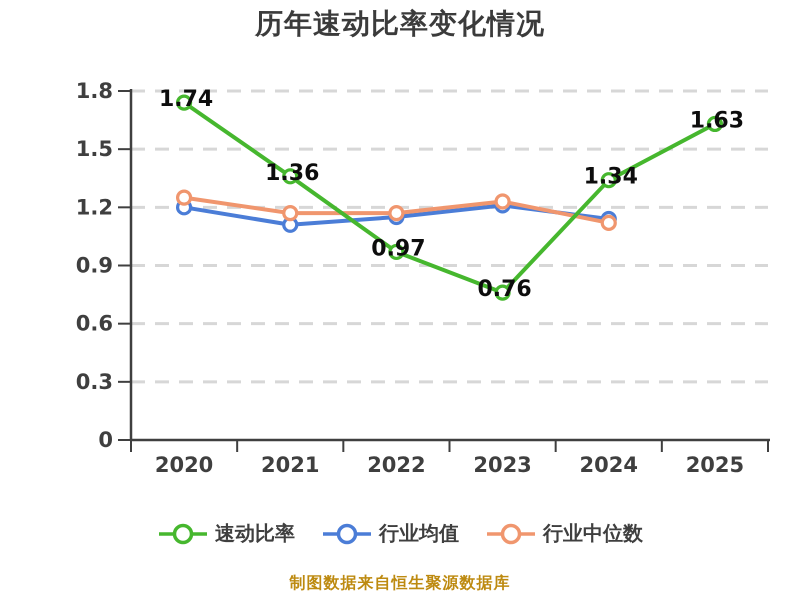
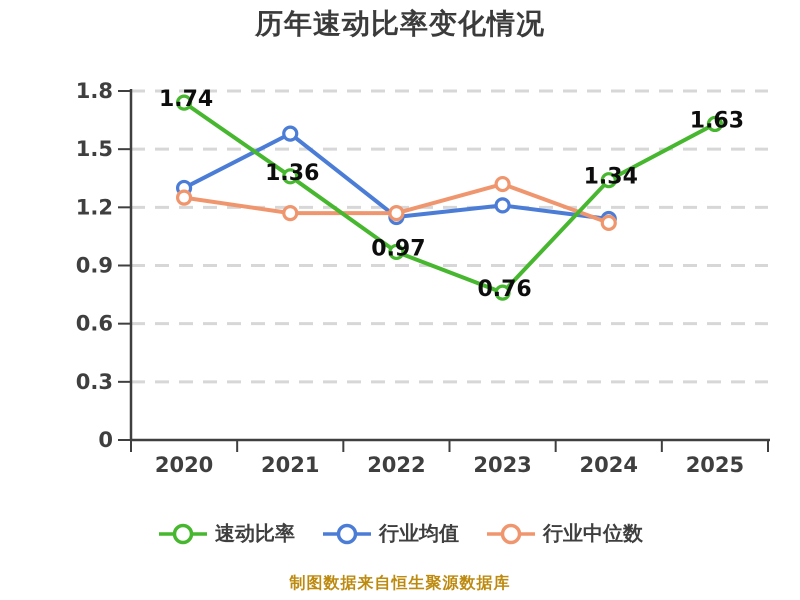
行业均值/2020: 1.20 -> 1.30
行业均值/2021: 1.11 -> 1.58
行业中位数/2023: 1.23 -> 1.32
